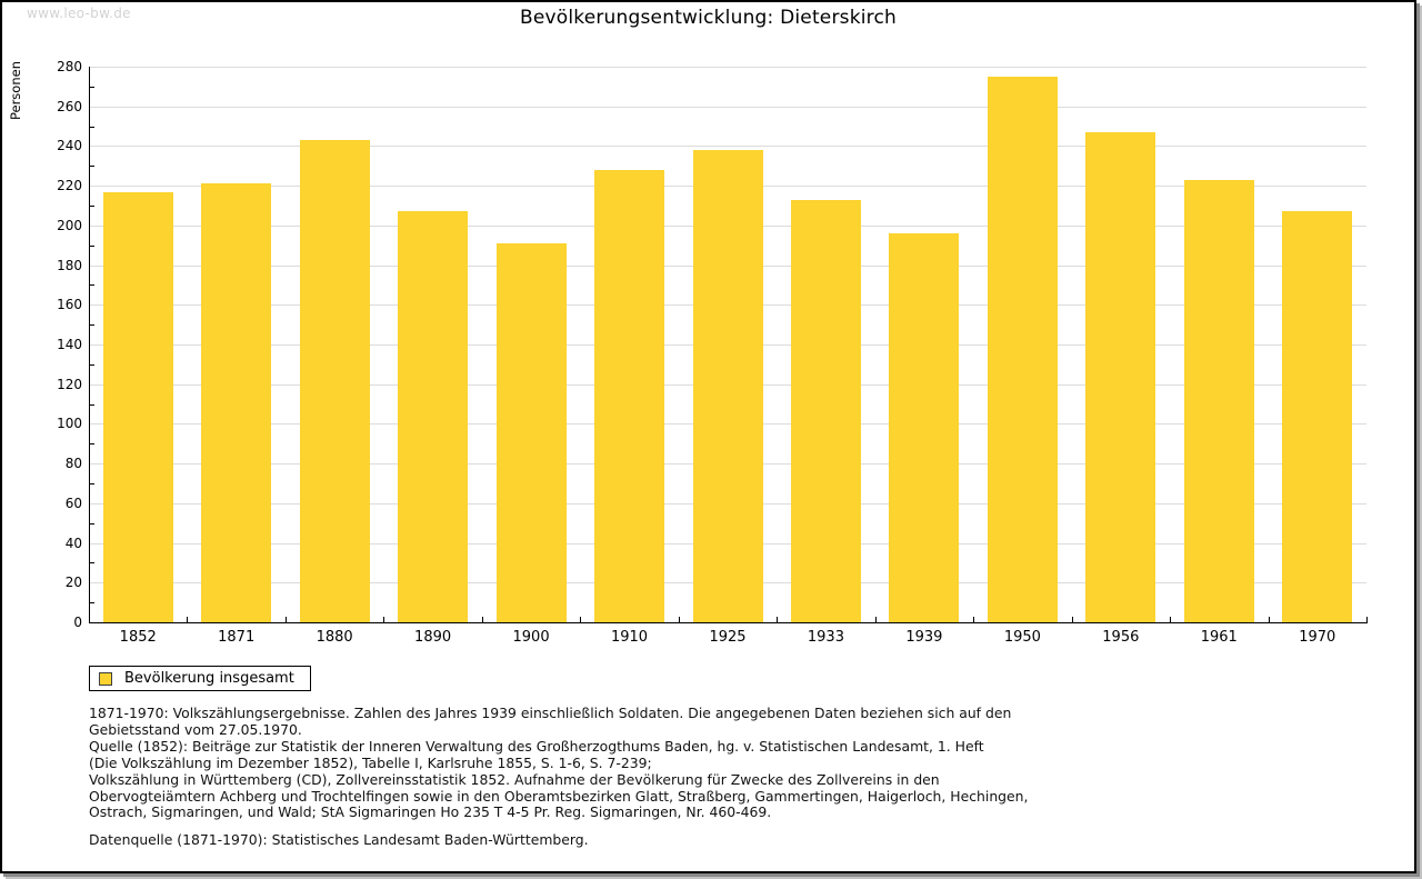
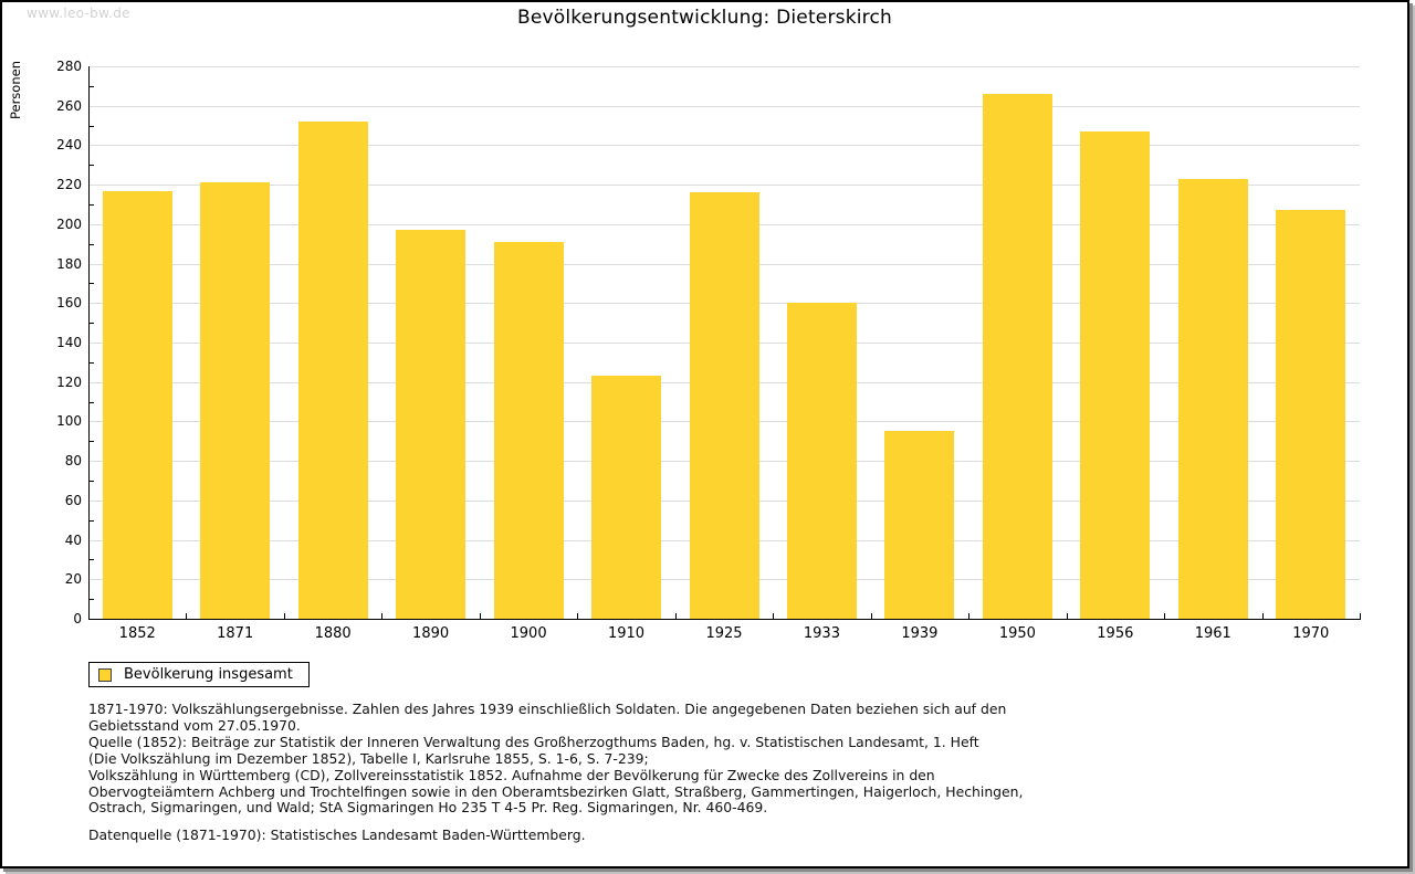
1880: 243 -> 252
1890: 207 -> 197
1910: 228 -> 123
1925: 238 -> 216
1933: 213 -> 160
1939: 196 -> 95
1950: 275 -> 266
